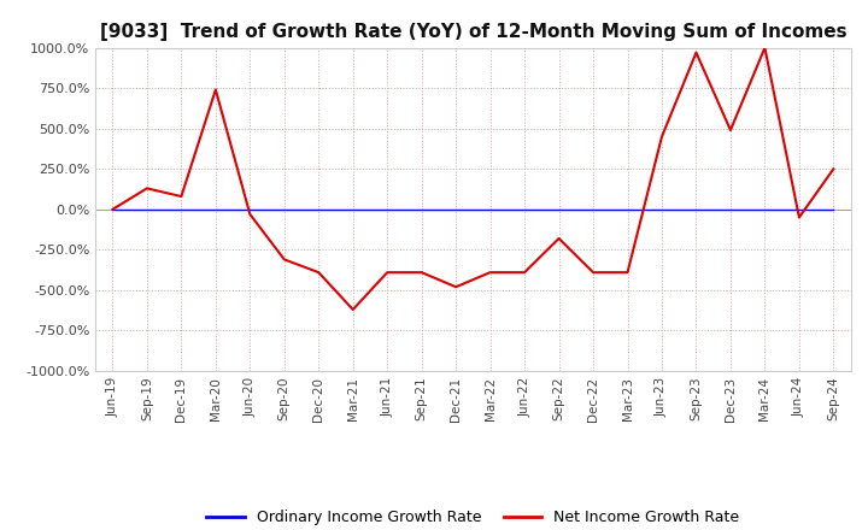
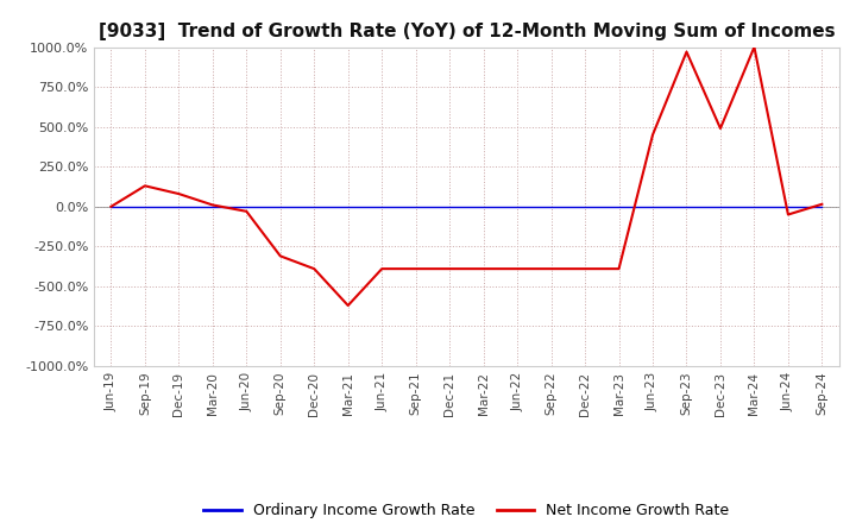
Net Income Growth Rate/Mar-20: 740% -> 10%
Net Income Growth Rate/Dec-21: -480% -> -390%
Net Income Growth Rate/Sep-22: -180% -> -390%
Net Income Growth Rate/Sep-24: 250% -> 20%
